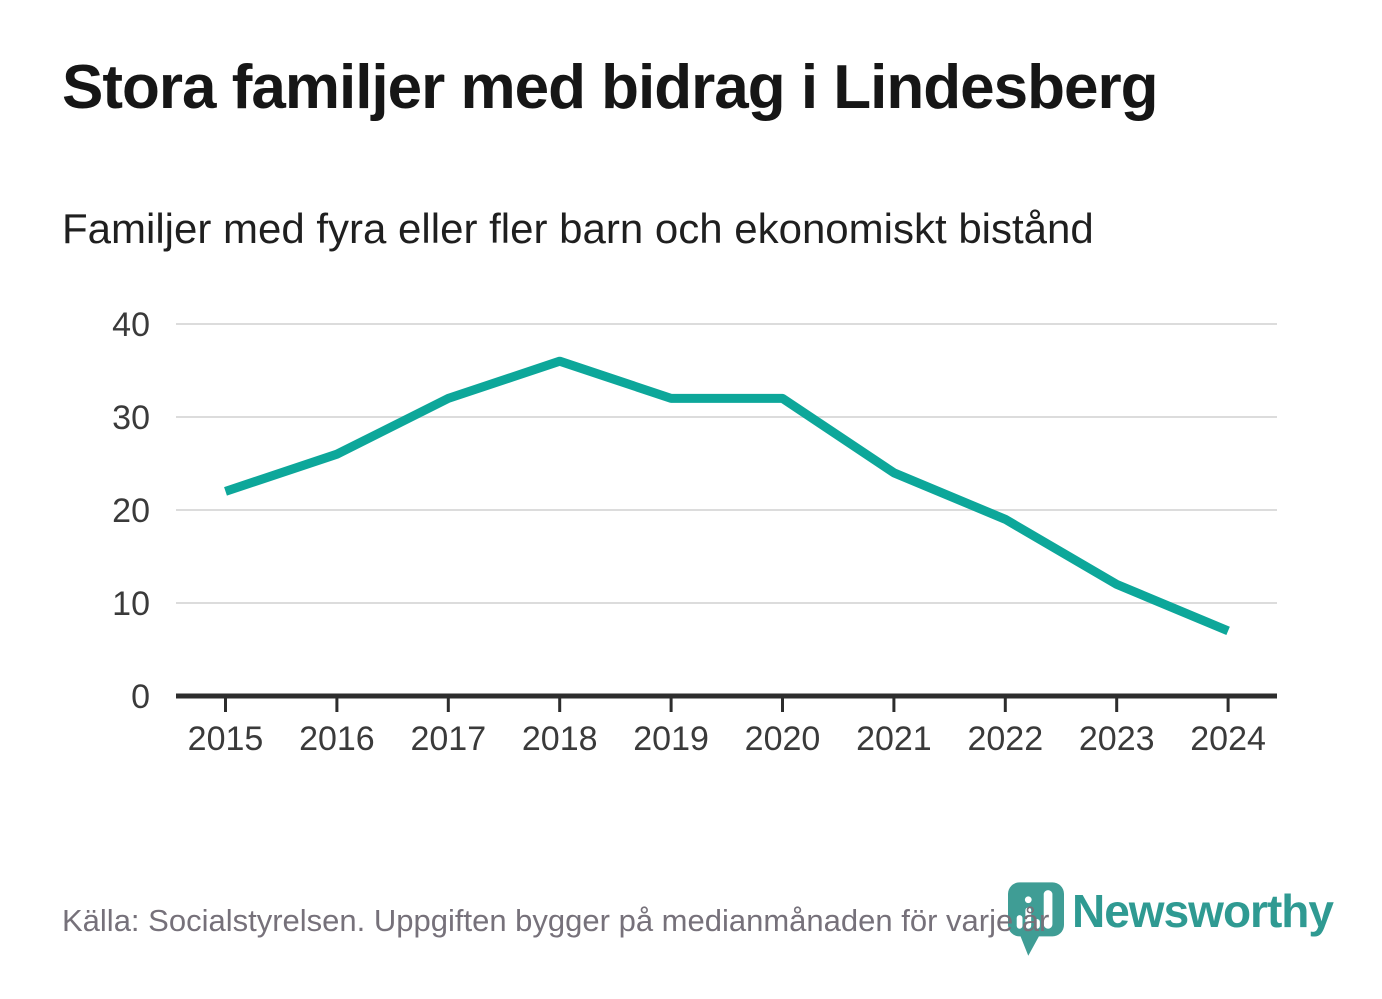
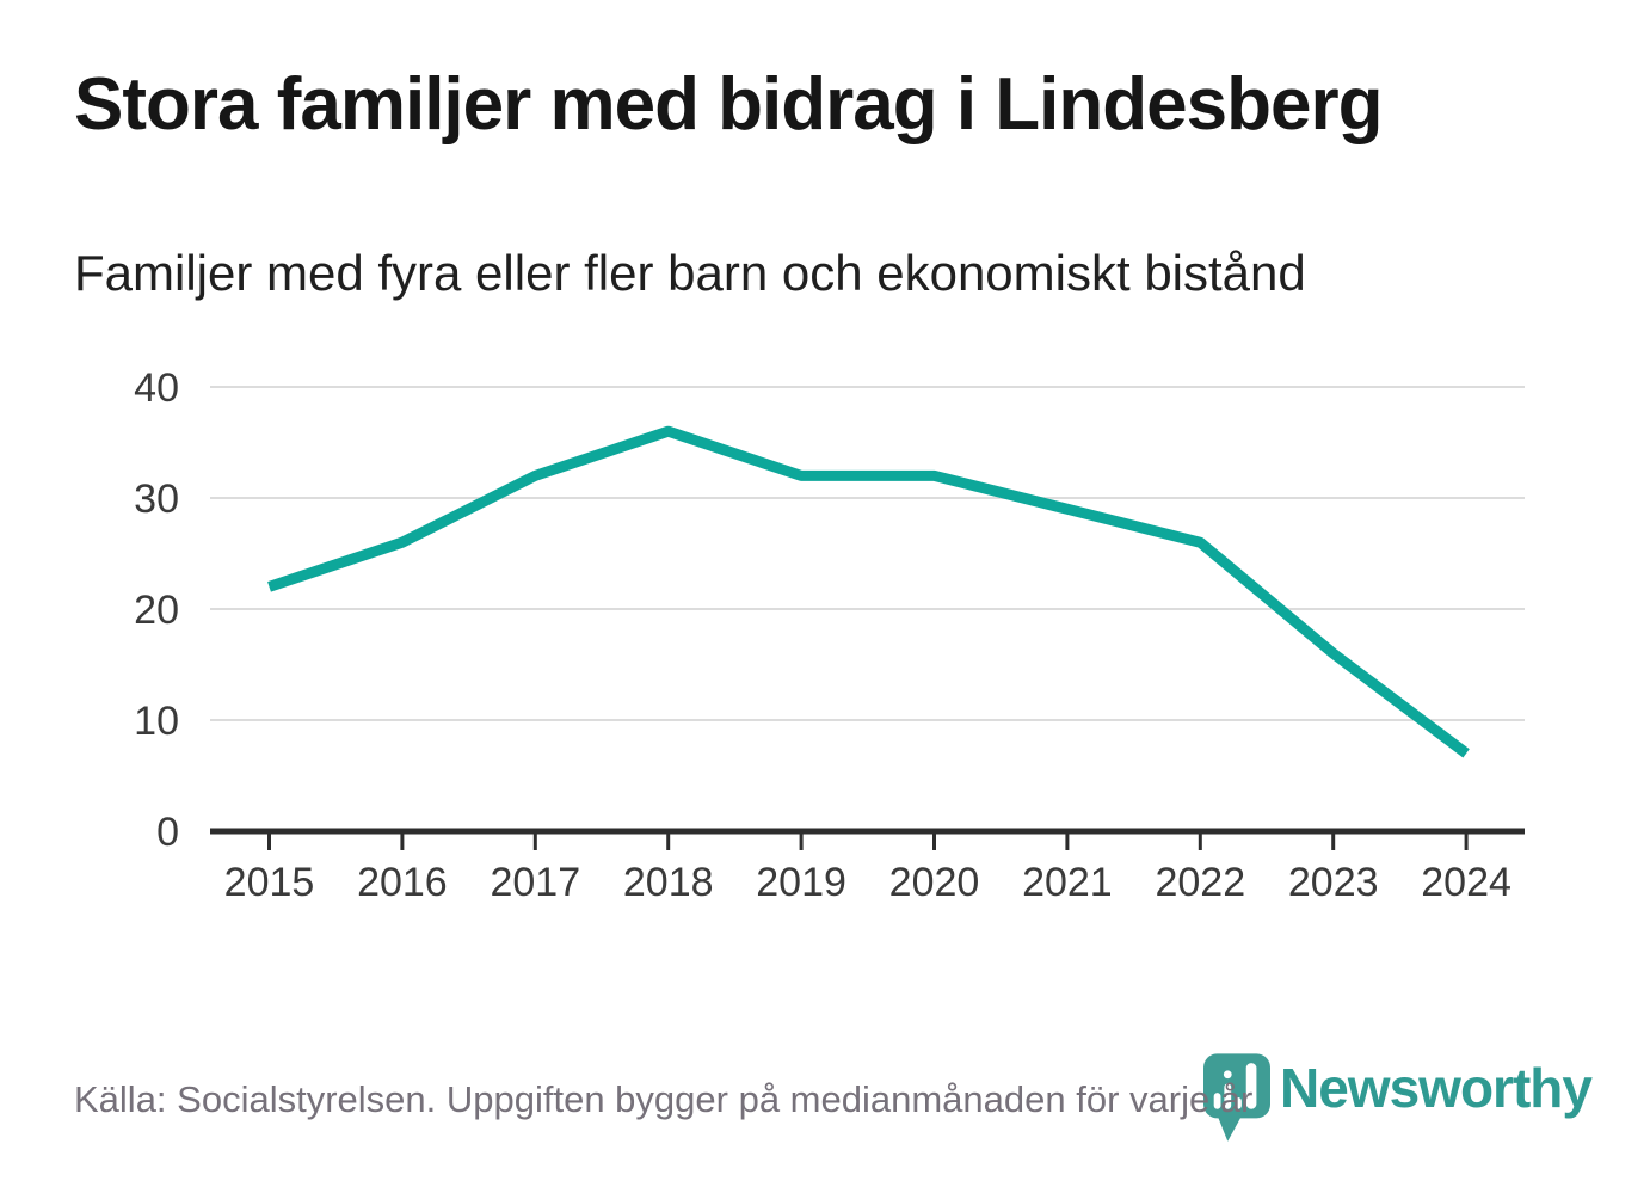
2021: 24 -> 29
2022: 19 -> 26
2023: 12 -> 16
